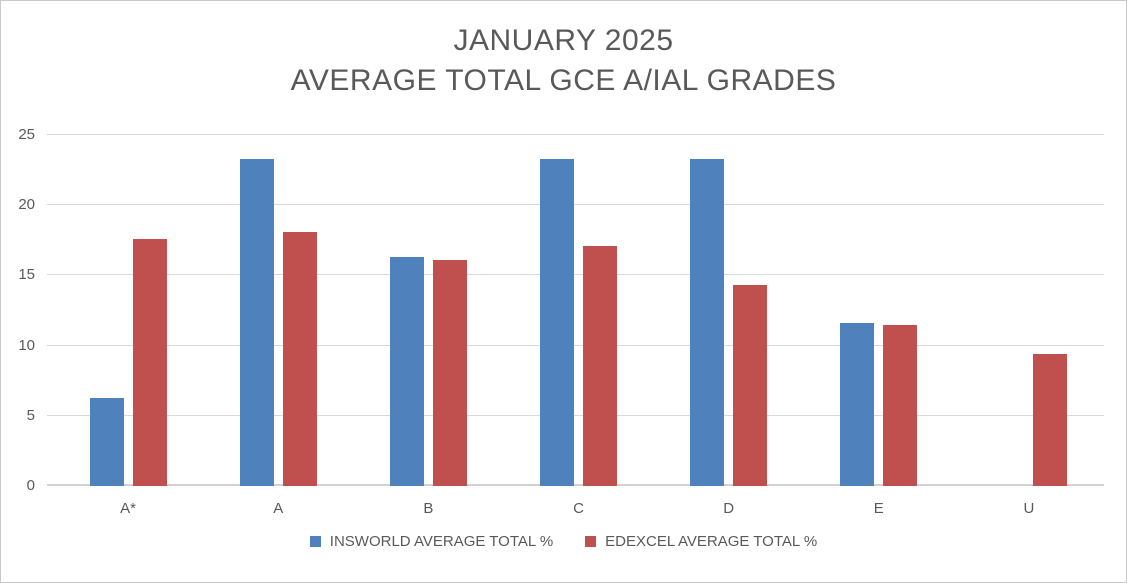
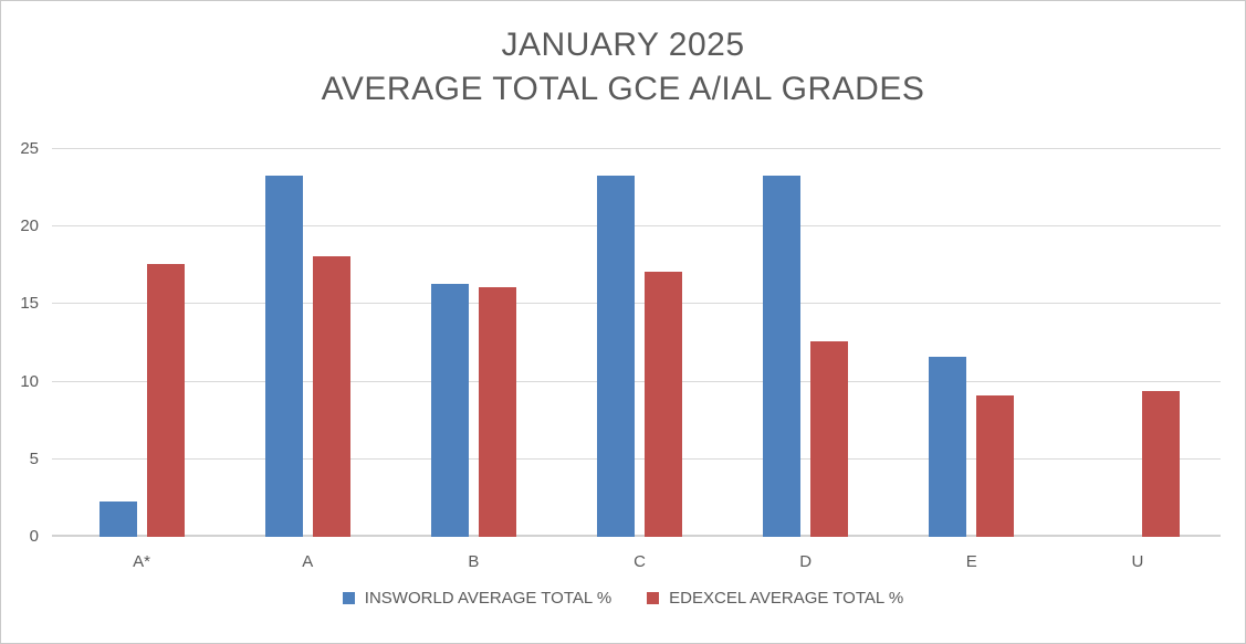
INSWORLD AVERAGE TOTAL %/A*: 6.3 -> 2.3
EDEXCEL AVERAGE TOTAL %/D: 14.3 -> 12.6
EDEXCEL AVERAGE TOTAL %/E: 11.5 -> 9.1
